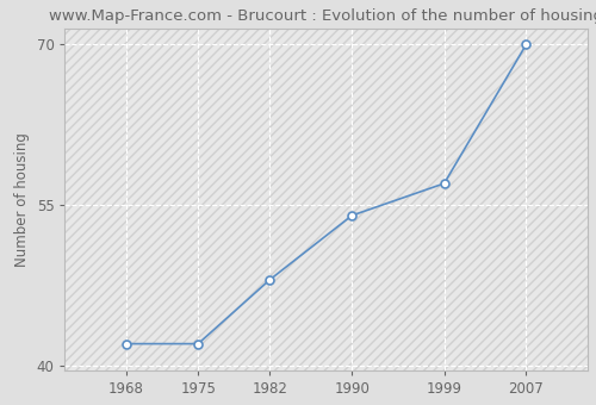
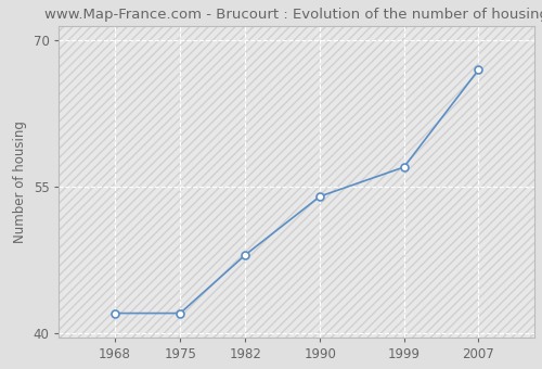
2007: 70 -> 67
